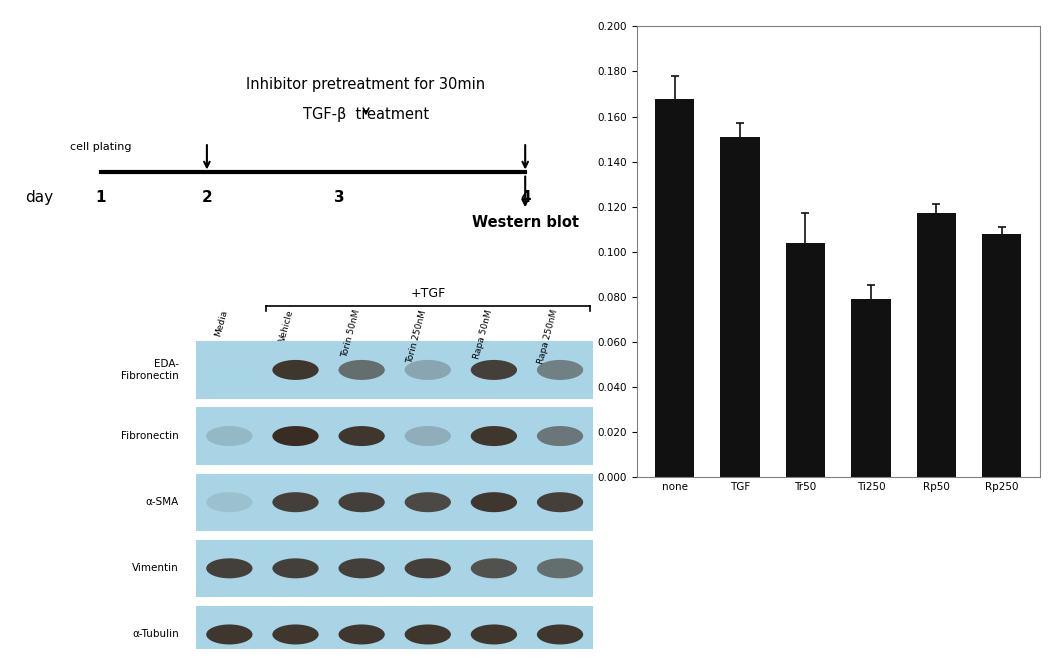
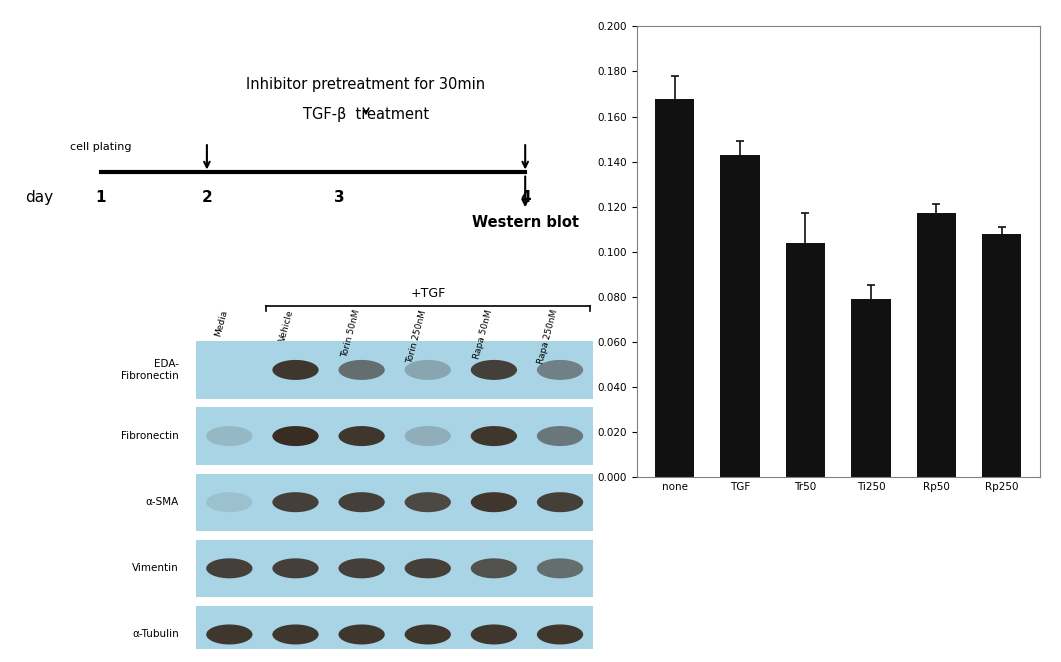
TGF: 0.151 -> 0.143
